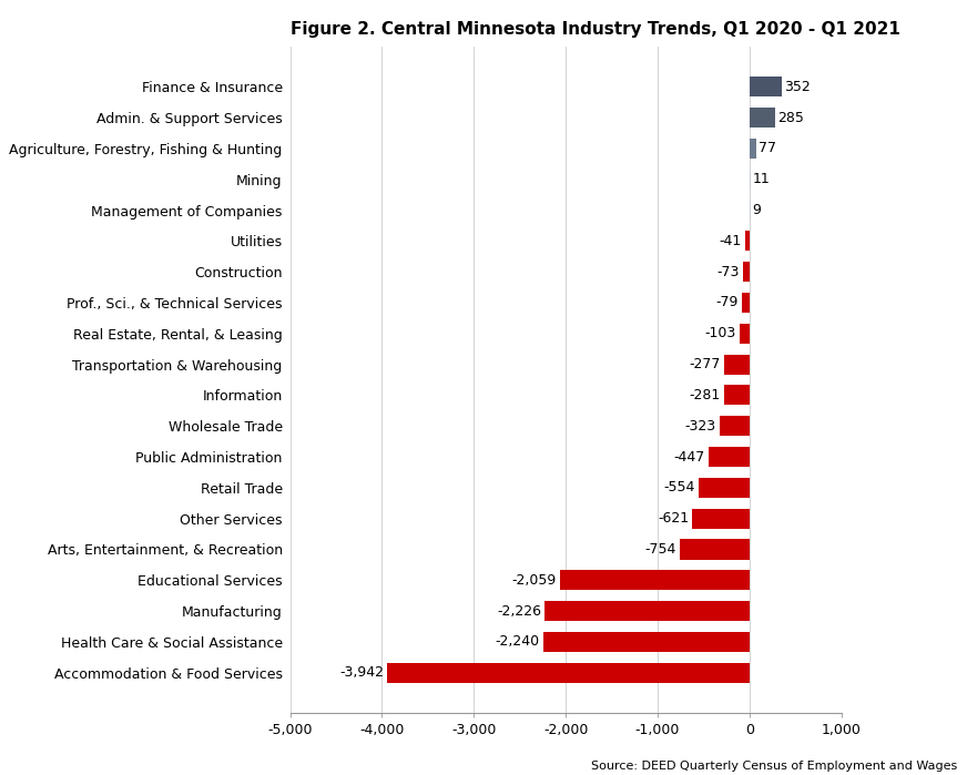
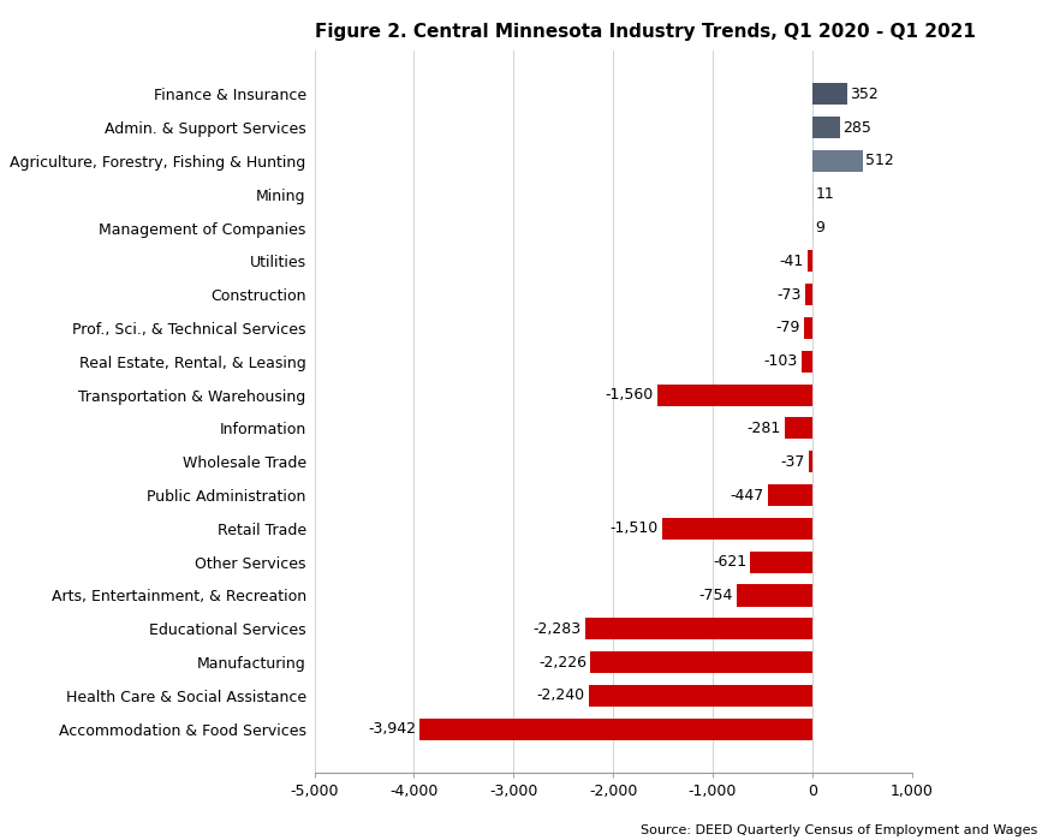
Agriculture, Forestry, Fishing & Hunting: 77 -> 512
Transportation & Warehousing: -277 -> -1,560
Wholesale Trade: -323 -> -37
Retail Trade: -554 -> -1,510
Educational Services: -2,059 -> -2,283
